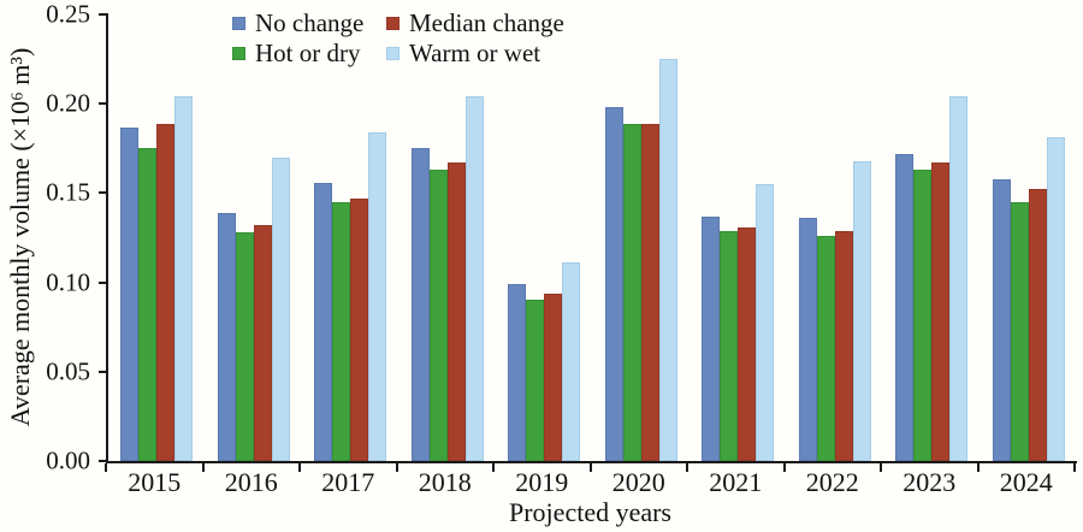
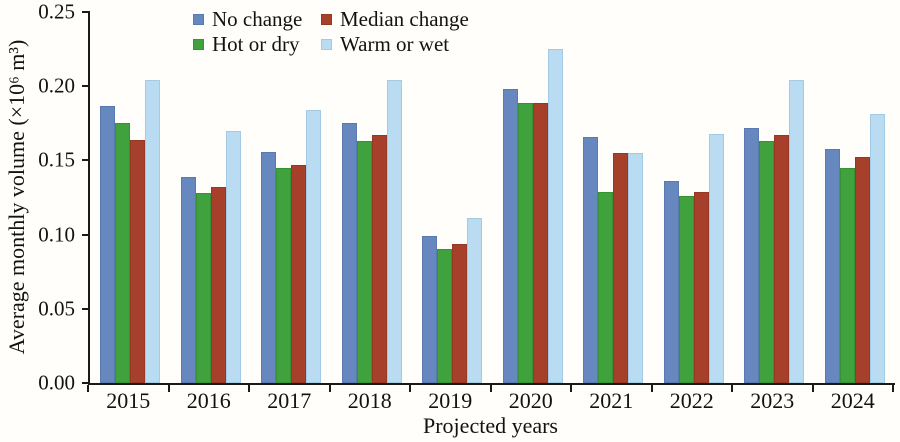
Median change/2015: 0.189 -> 0.164
No change/2021: 0.137 -> 0.166
Median change/2021: 0.131 -> 0.155
